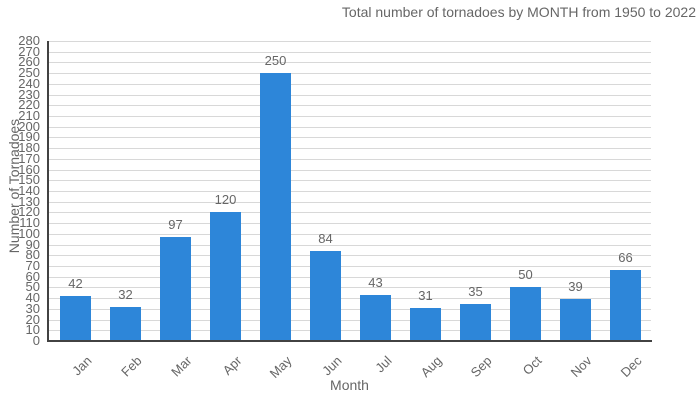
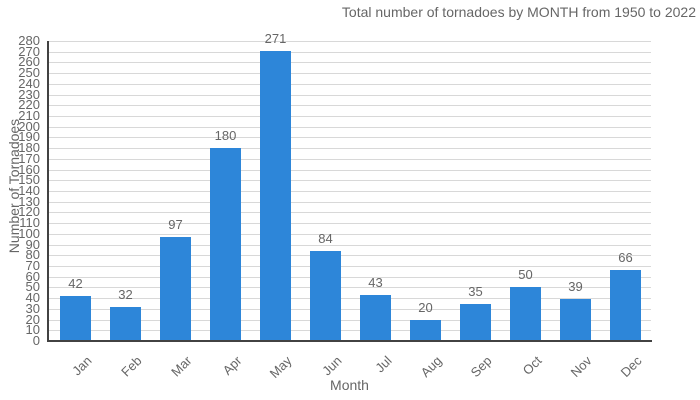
Apr: 120 -> 180
May: 250 -> 271
Aug: 31 -> 20
